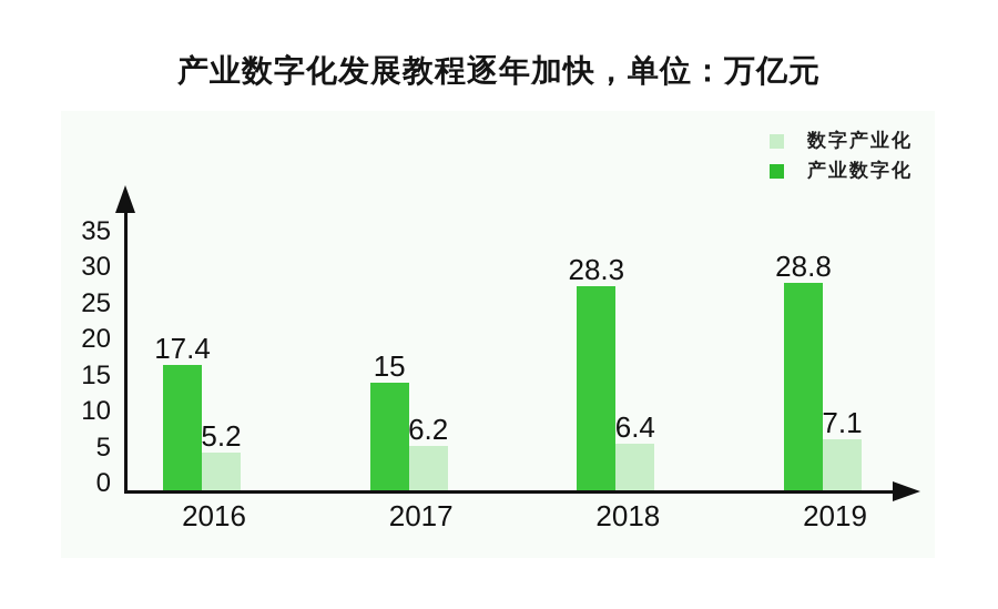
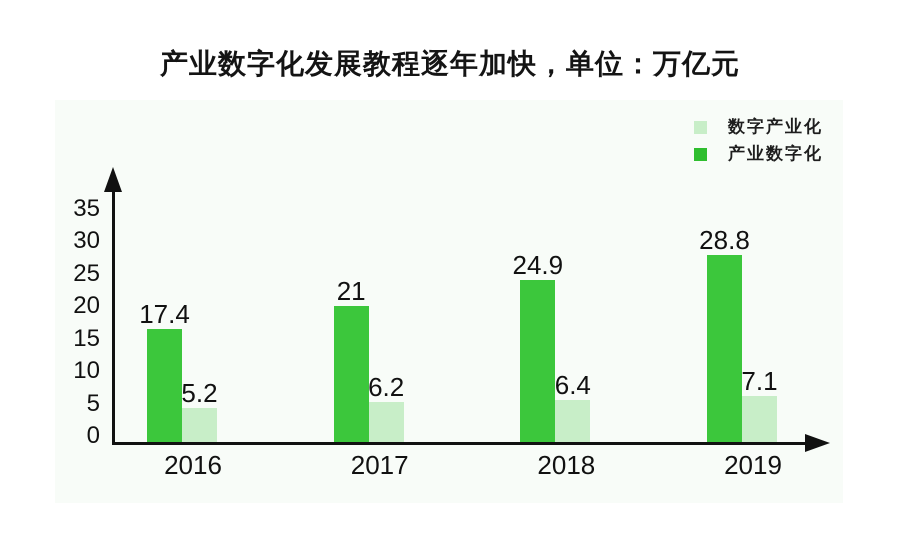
产业数字化/2017: 15 -> 21
产业数字化/2018: 28.3 -> 24.9
